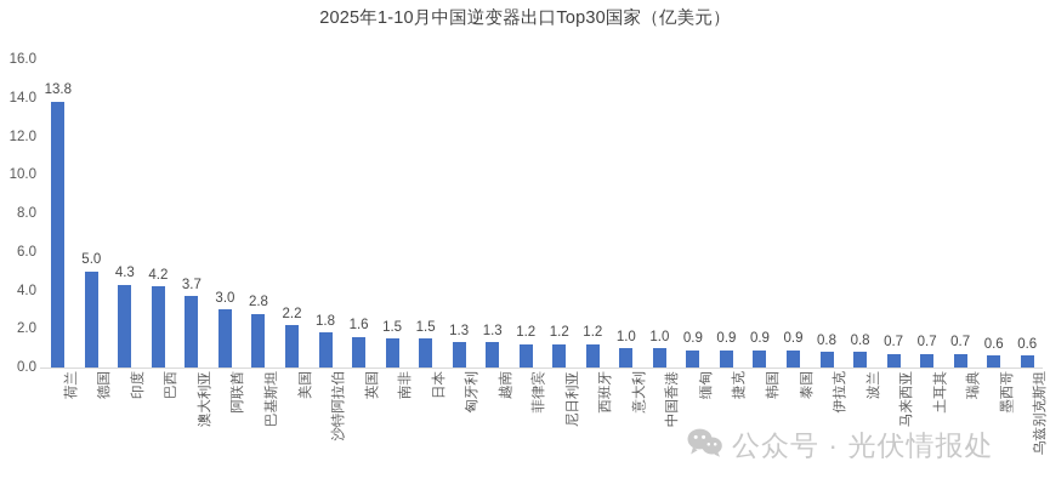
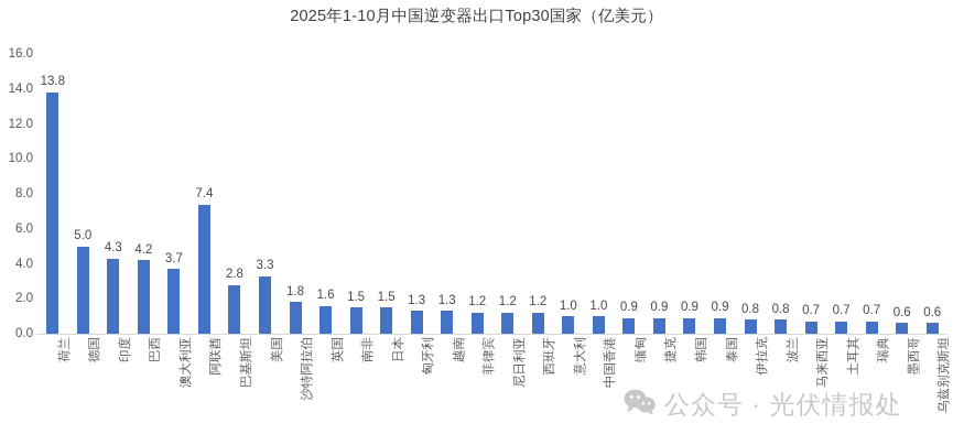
阿联酋: 3.0 -> 7.4
美国: 2.2 -> 3.3
